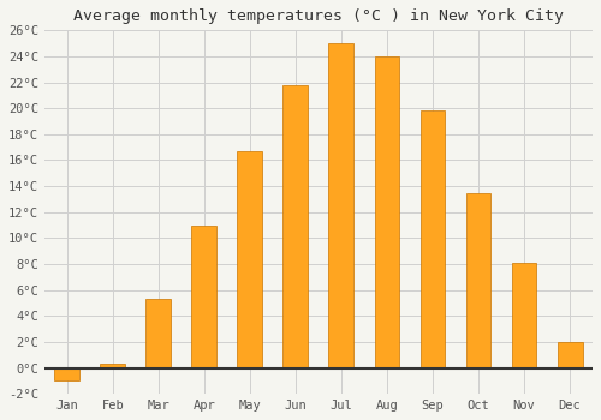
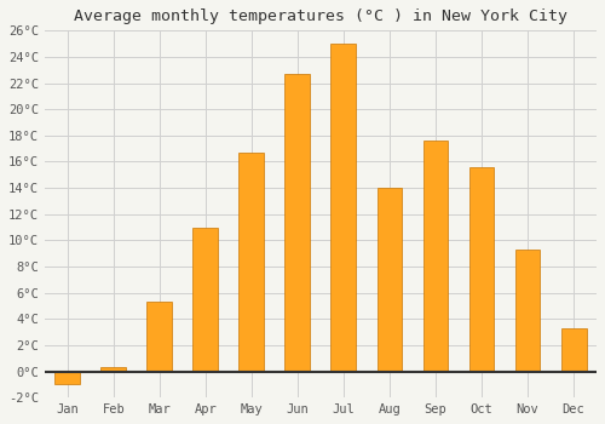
Jun: 21.8°C -> 22.7°C
Aug: 24.0°C -> 14.0°C
Sep: 19.8°C -> 17.6°C
Oct: 13.5°C -> 15.6°C
Nov: 8.1°C -> 9.3°C
Dec: 2.0°C -> 3.3°C
